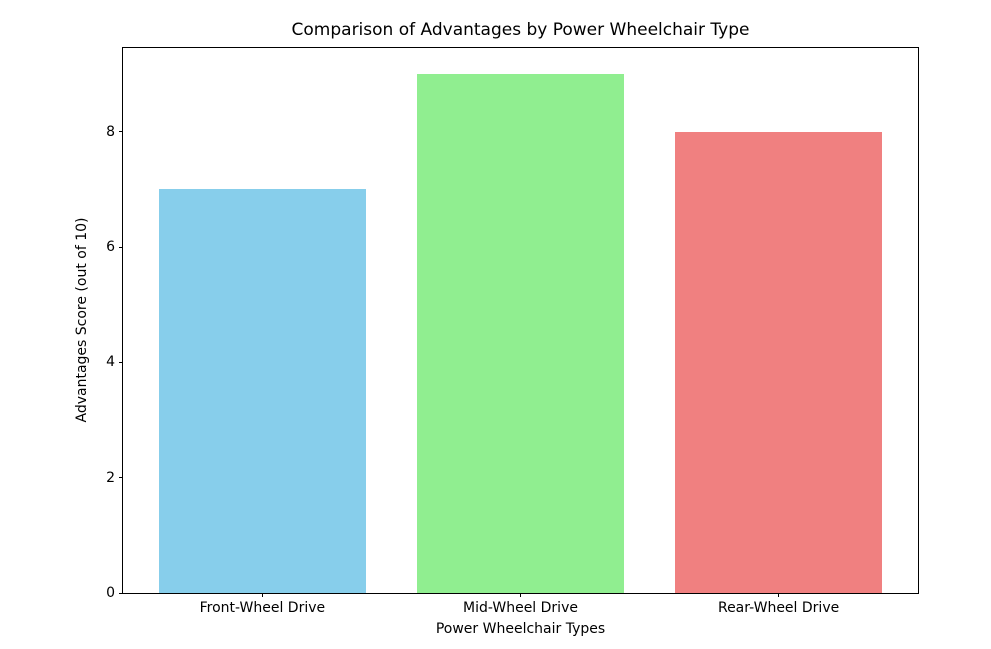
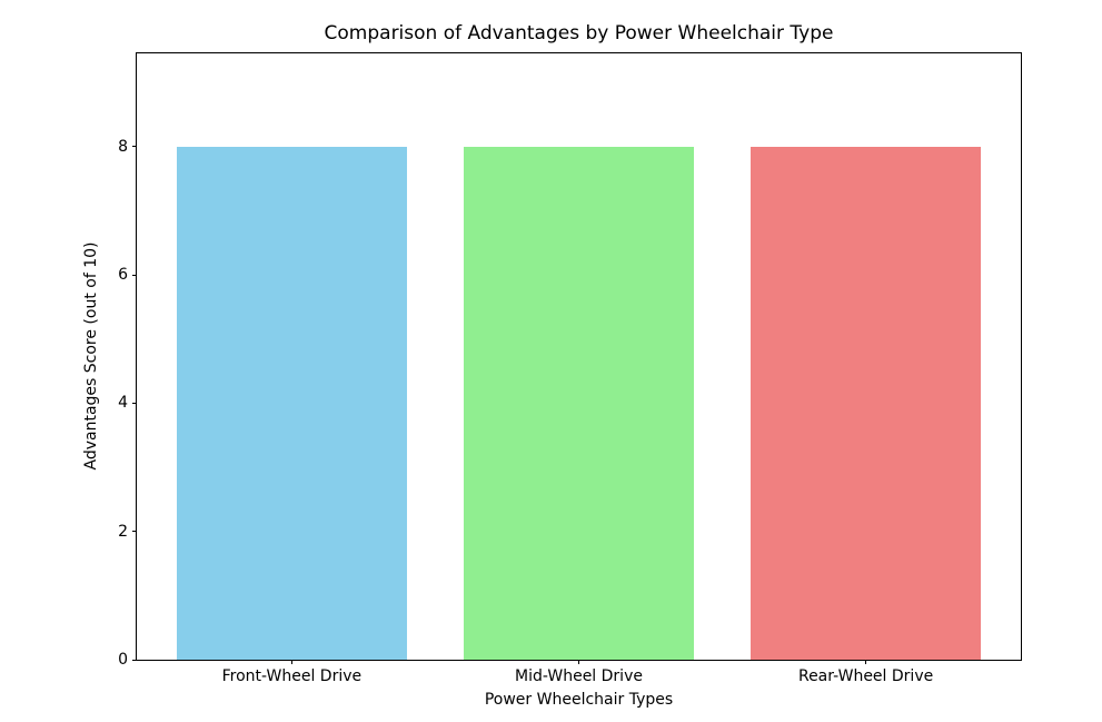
Front-Wheel Drive: 7 -> 8
Mid-Wheel Drive: 9 -> 8
